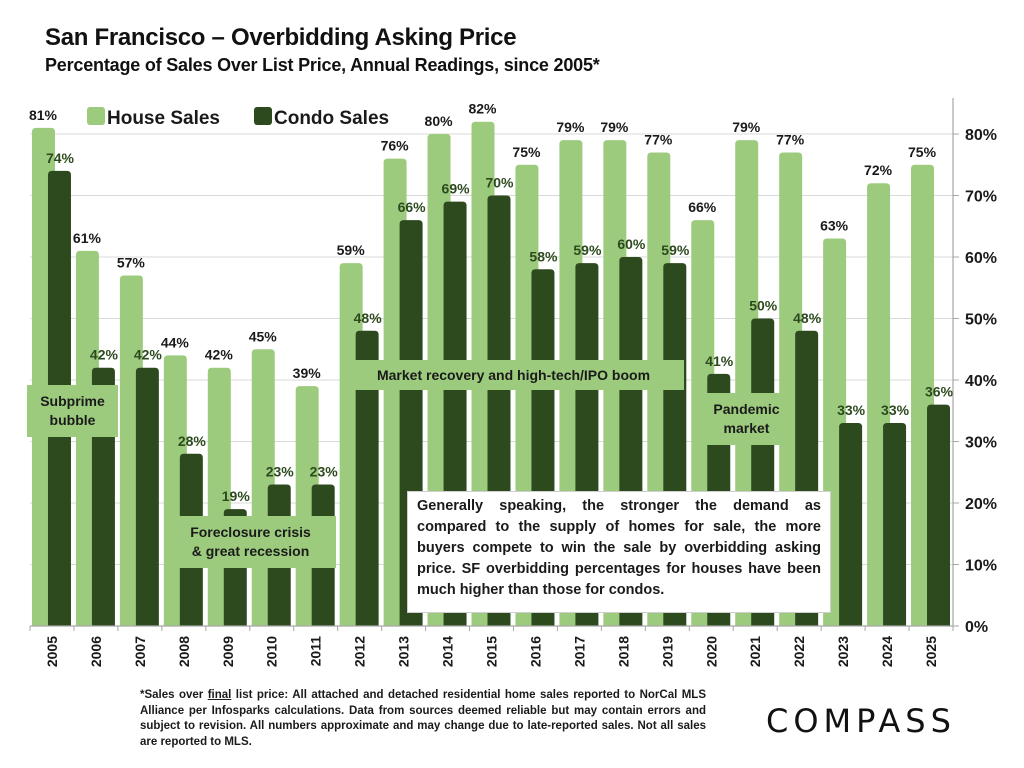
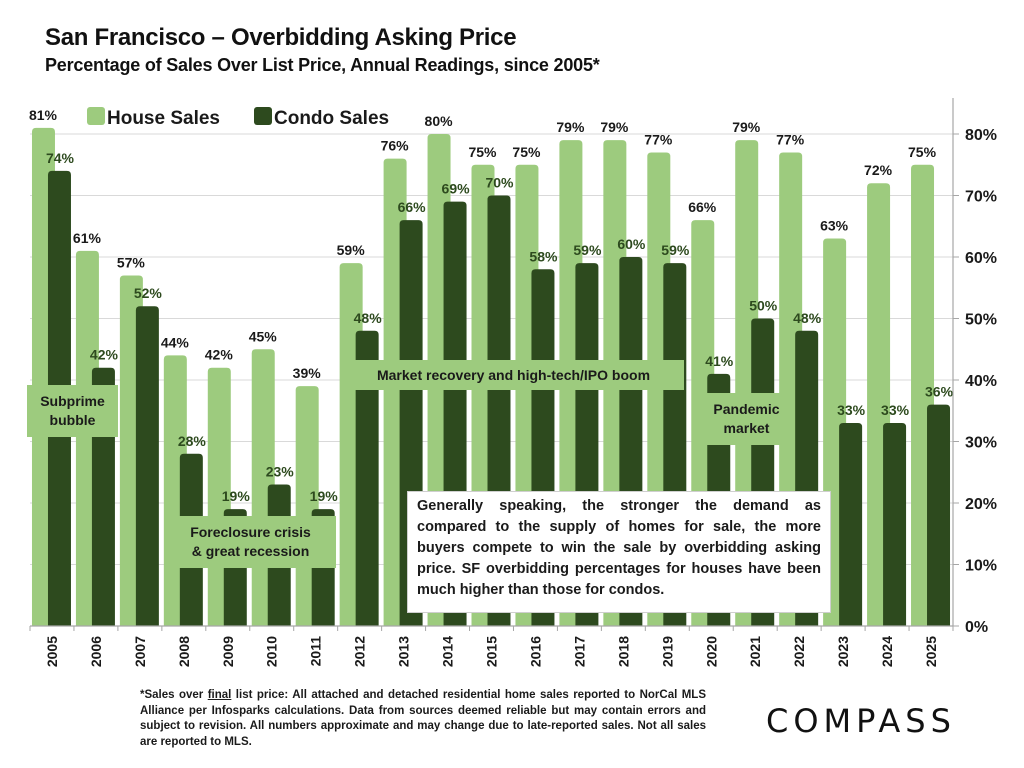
Condo Sales/2007: 42% -> 52%
Condo Sales/2011: 23% -> 19%
House Sales/2015: 82% -> 75%
